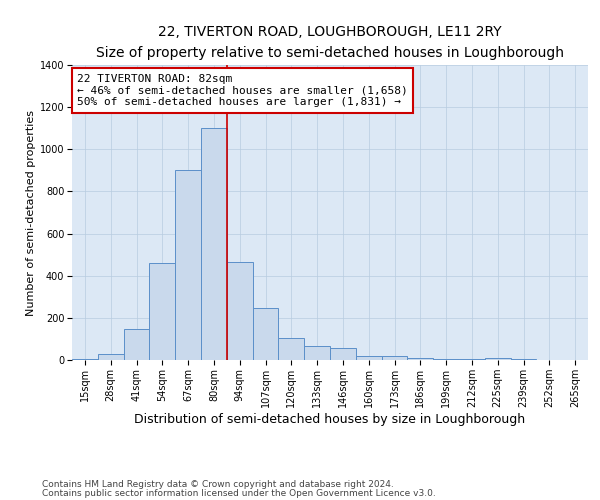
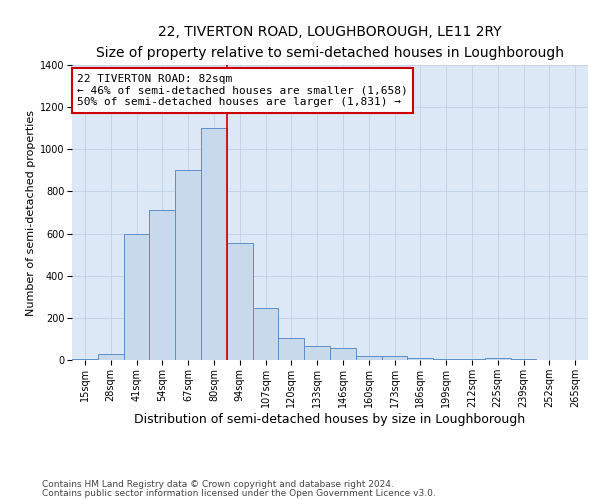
41sqm: 145 -> 600
54sqm: 460 -> 710
94sqm: 465 -> 555
